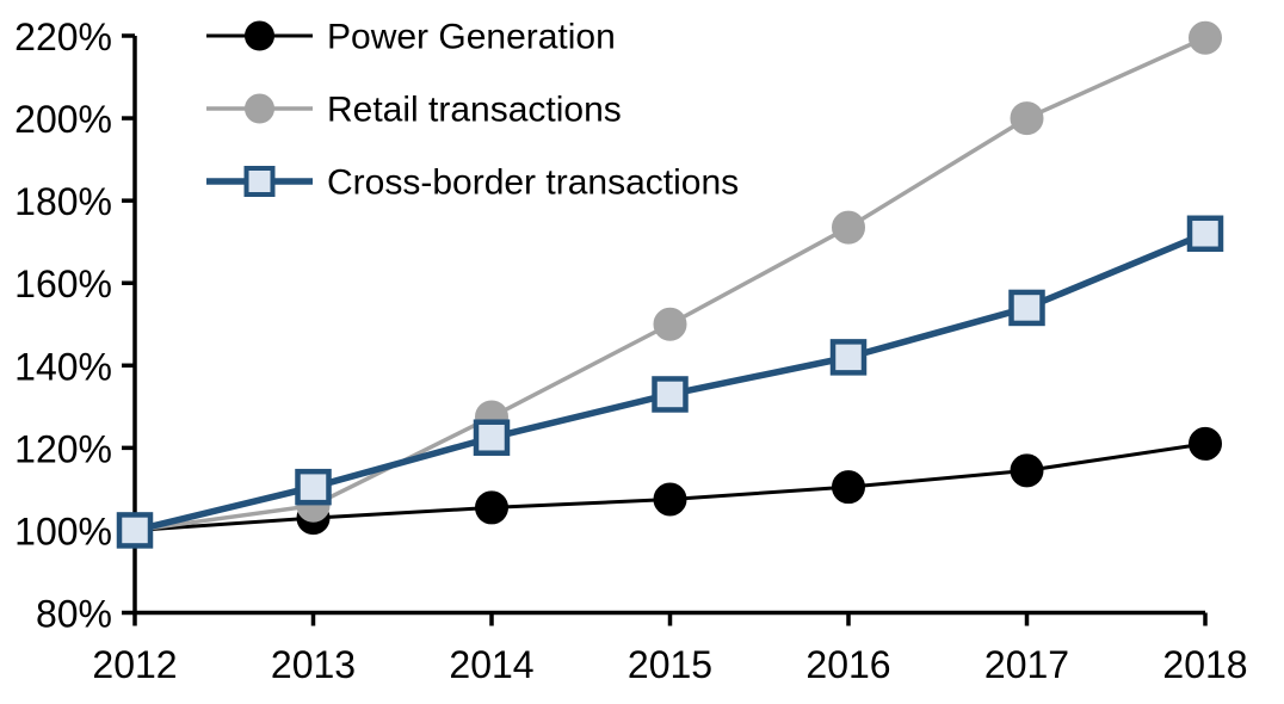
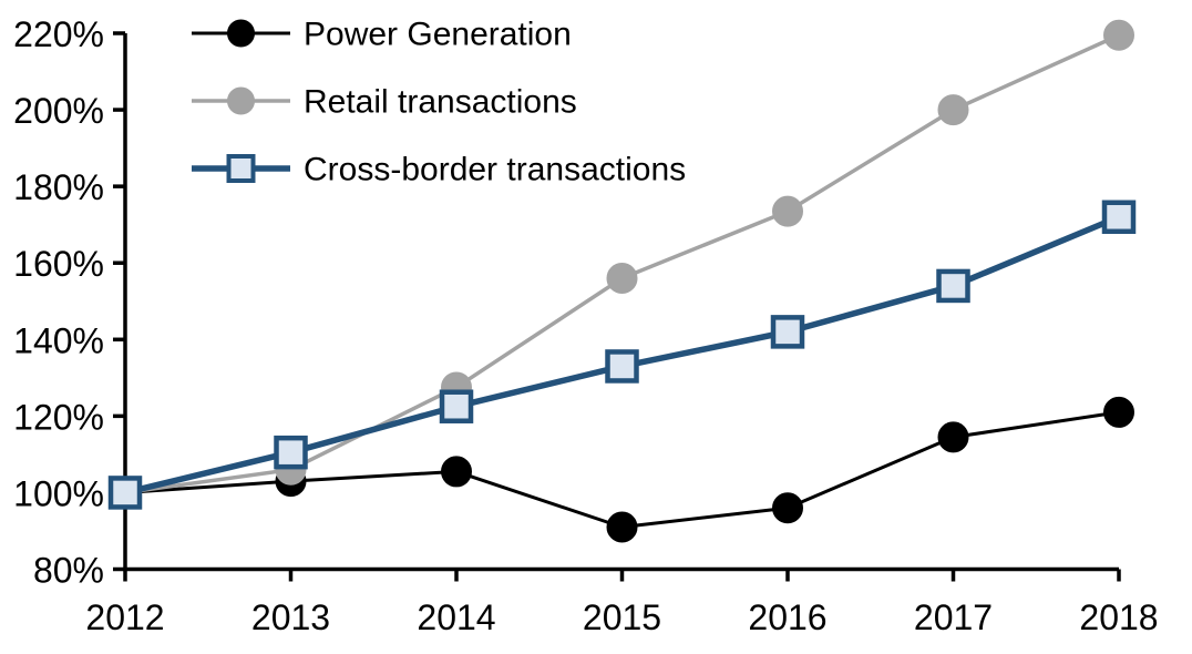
Power Generation/2015: 108% -> 91%
Retail transactions/2015: 150% -> 156%
Power Generation/2016: 110% -> 96%
